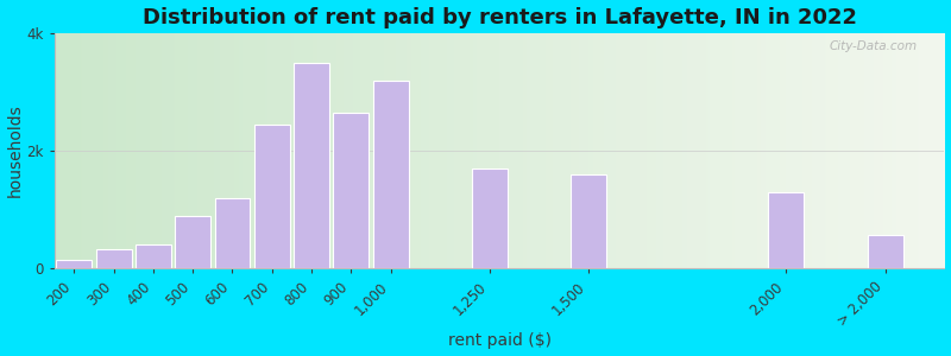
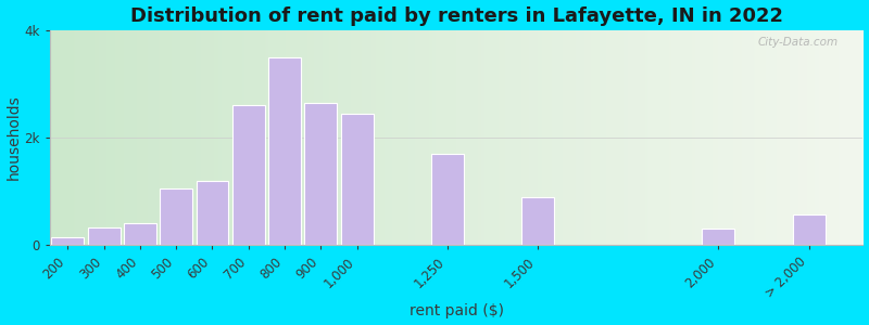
500: 0.90k -> 1.05k
700: 2.45k -> 2.60k
1,000: 3.20k -> 2.45k
1,500: 1.60k -> 0.90k
2,000: 1.30k -> 0.30k
